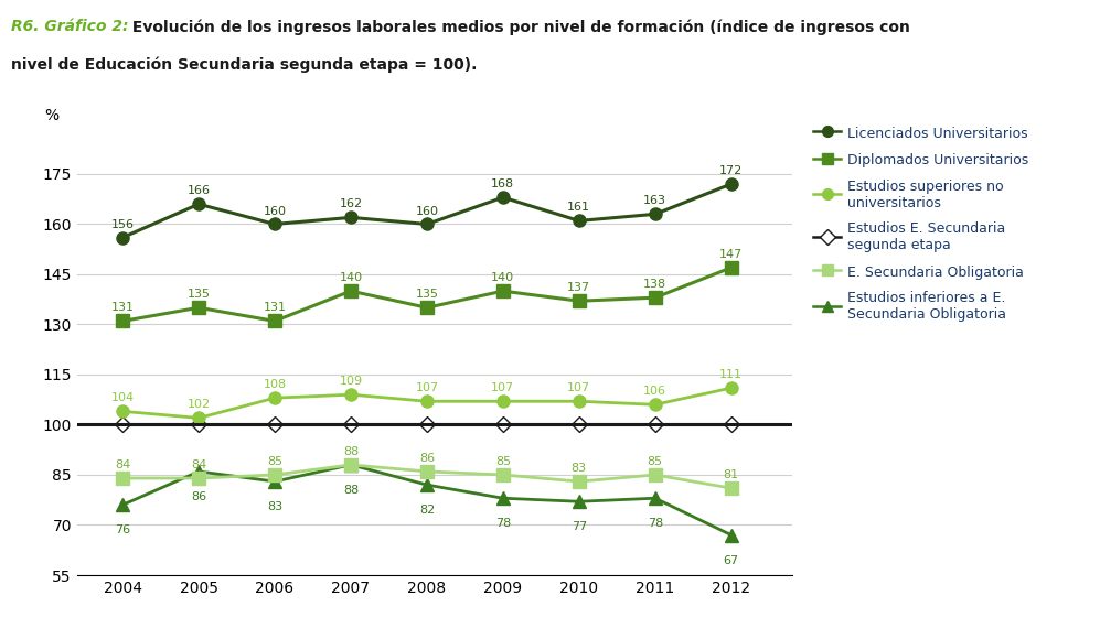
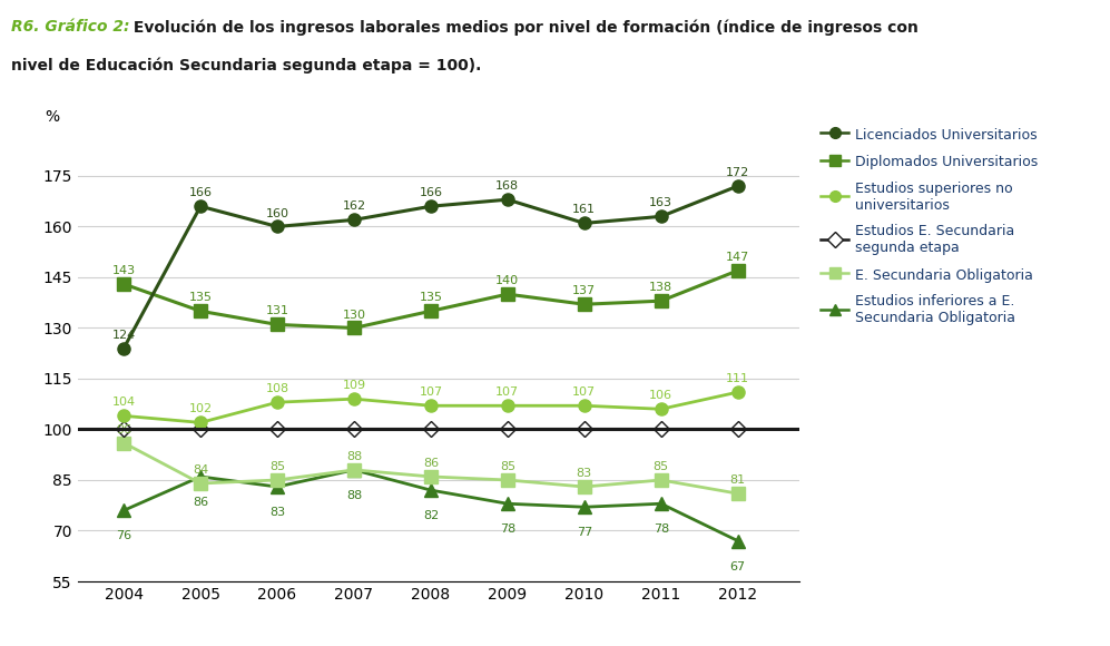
Licenciados Universitarios/2004: 156 -> 124
Diplomados Universitarios/2004: 131 -> 143
E. Secundaria Obligatoria/2004: 84 -> 96
Diplomados Universitarios/2007: 140 -> 130
Licenciados Universitarios/2008: 160 -> 166
